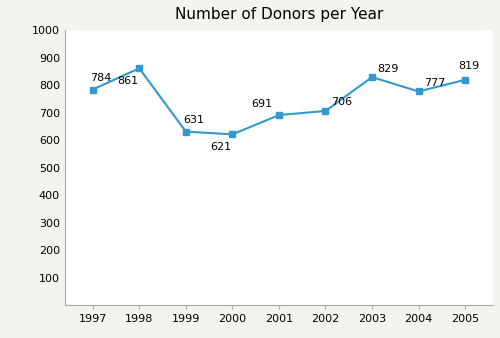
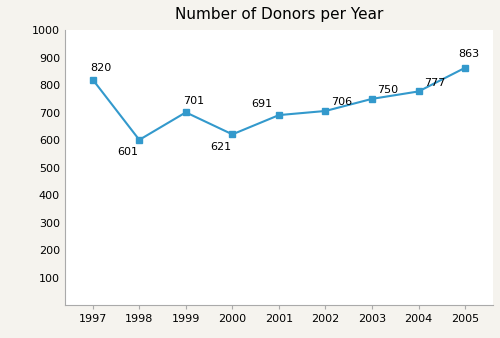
1997: 784 -> 820
1998: 861 -> 601
1999: 631 -> 701
2003: 829 -> 750
2005: 819 -> 863
